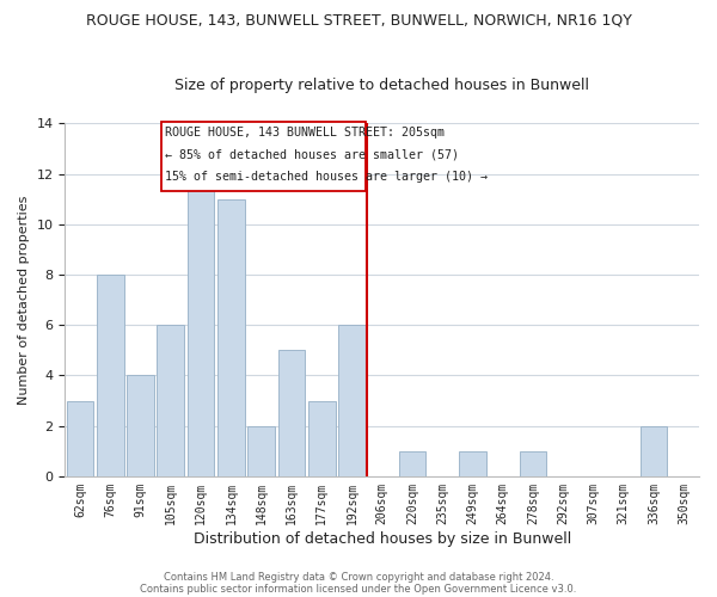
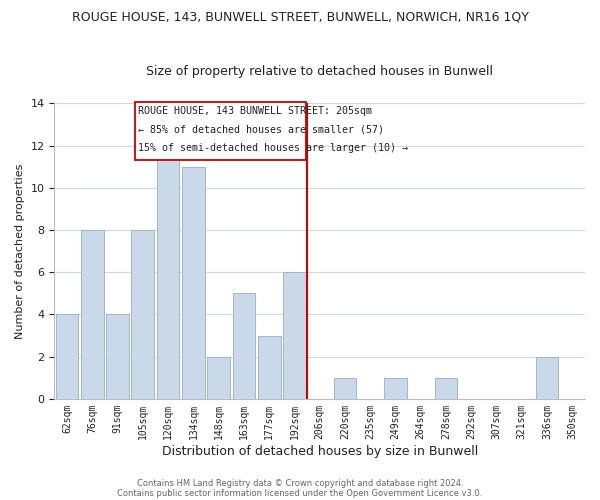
62sqm: 3 -> 4
105sqm: 6 -> 8
